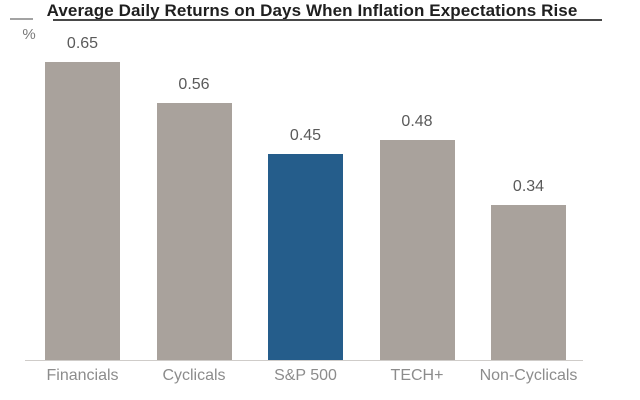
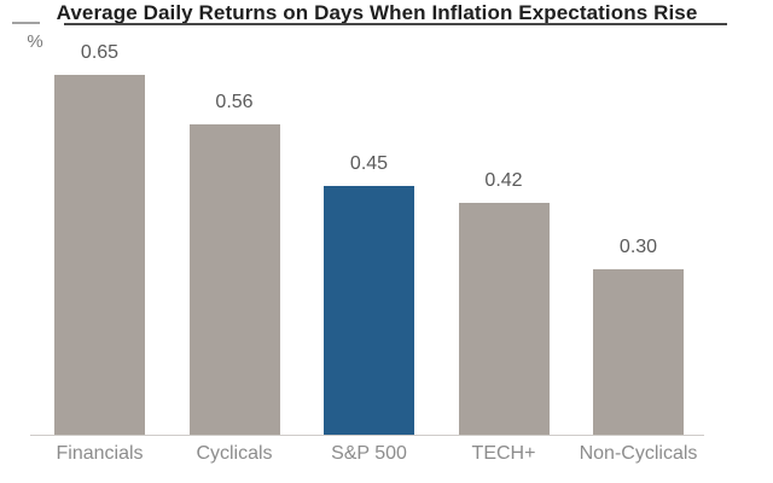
TECH+: 0.48 -> 0.42
Non-Cyclicals: 0.34 -> 0.30
